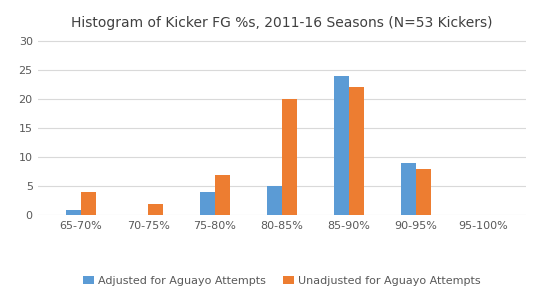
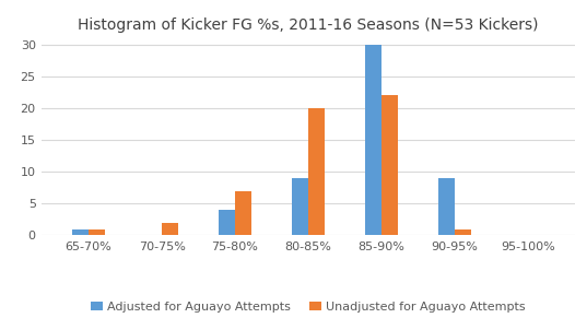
Unadjusted for Aguayo Attempts/65-70%: 4 -> 1
Adjusted for Aguayo Attempts/80-85%: 5 -> 9
Adjusted for Aguayo Attempts/85-90%: 24 -> 30
Unadjusted for Aguayo Attempts/90-95%: 8 -> 1
